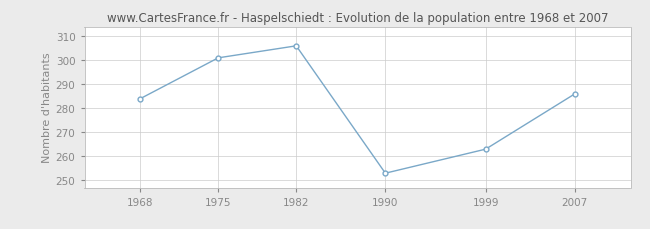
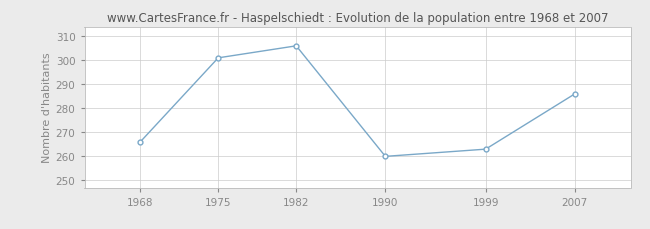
1968: 284 -> 266
1990: 253 -> 260
